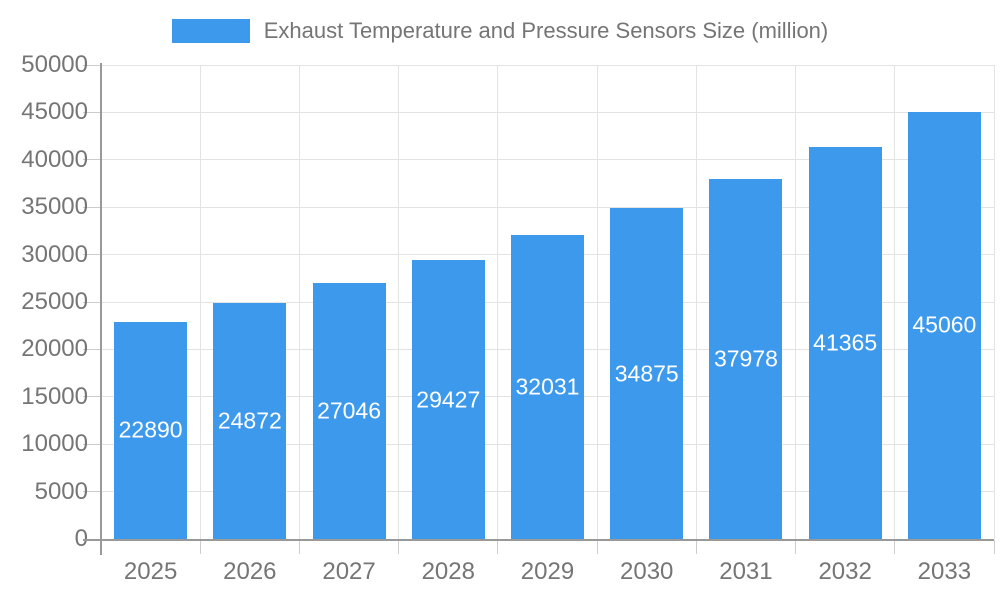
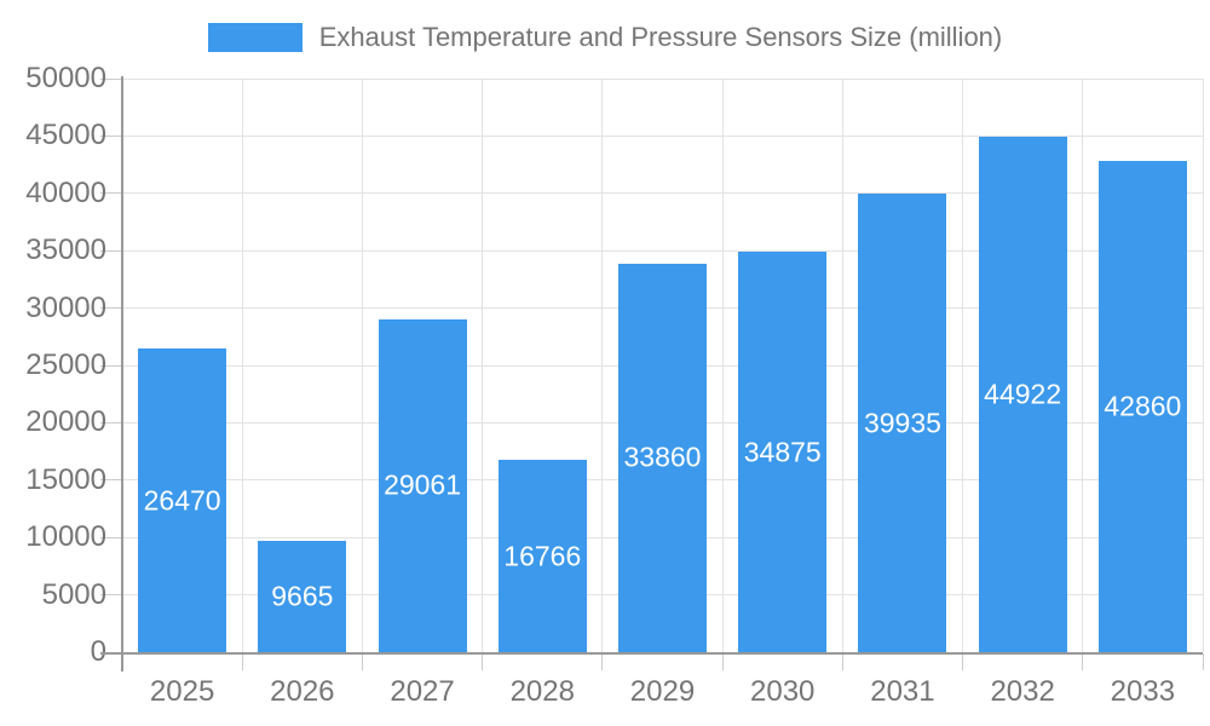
2025: 22890 -> 26470
2026: 24872 -> 9665
2027: 27046 -> 29061
2028: 29427 -> 16766
2029: 32031 -> 33860
2031: 37978 -> 39935
2032: 41365 -> 44922
2033: 45060 -> 42860
